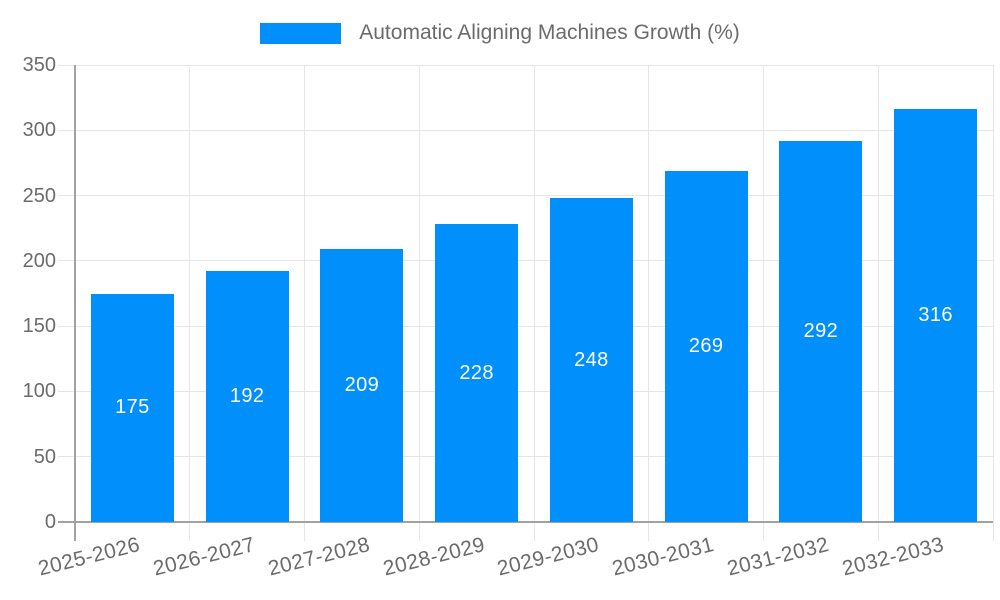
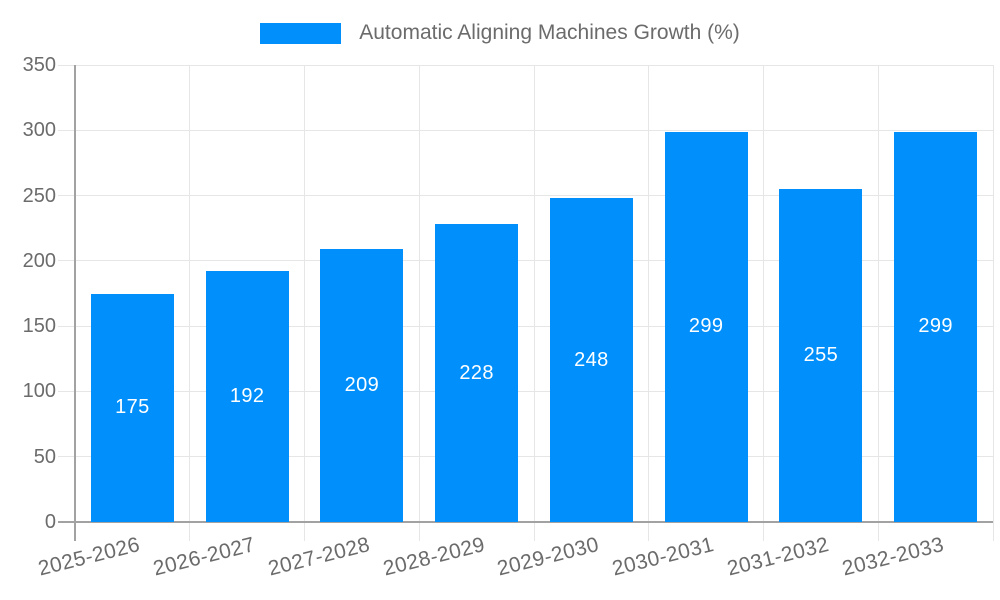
2030-2031: 269 -> 299
2031-2032: 292 -> 255
2032-2033: 316 -> 299
